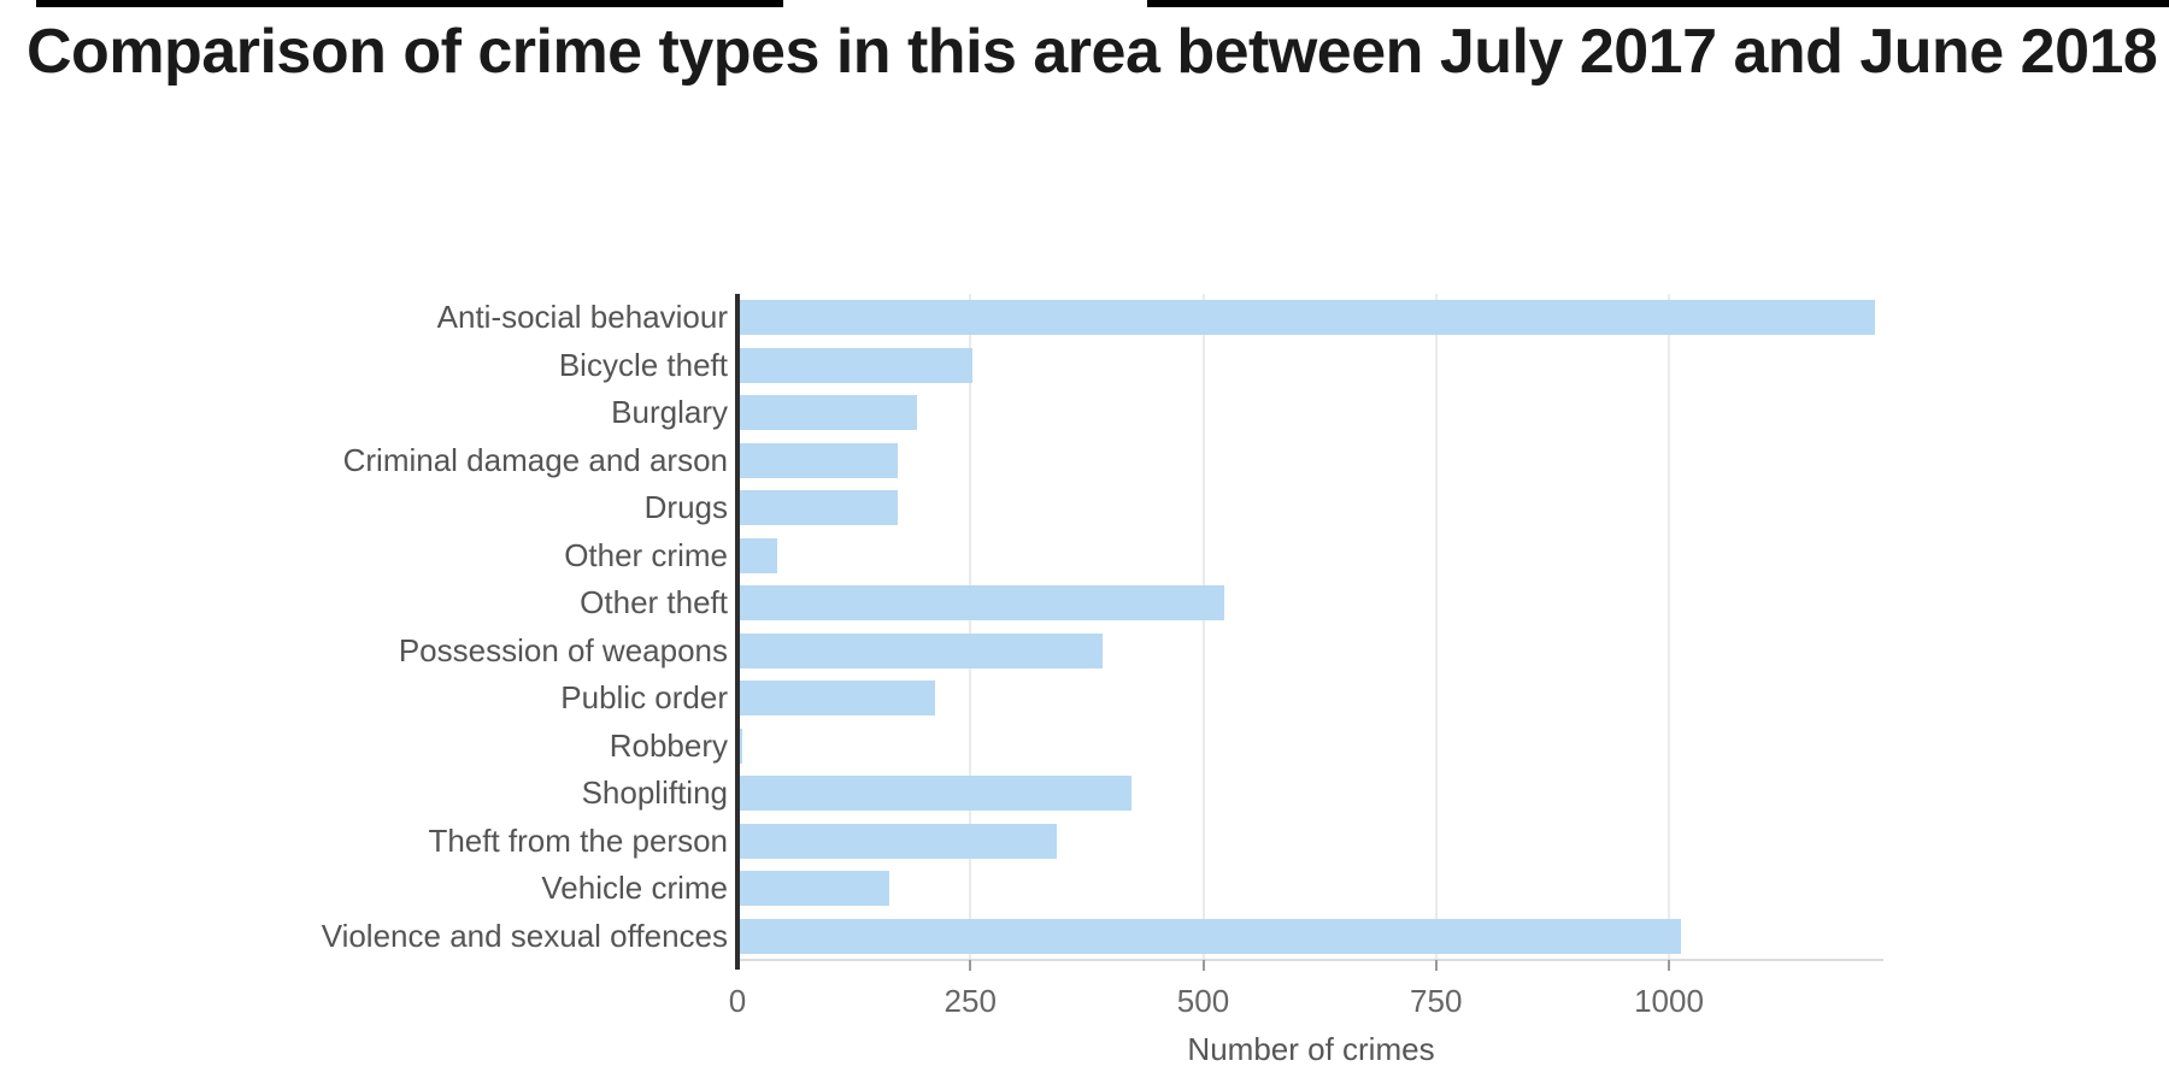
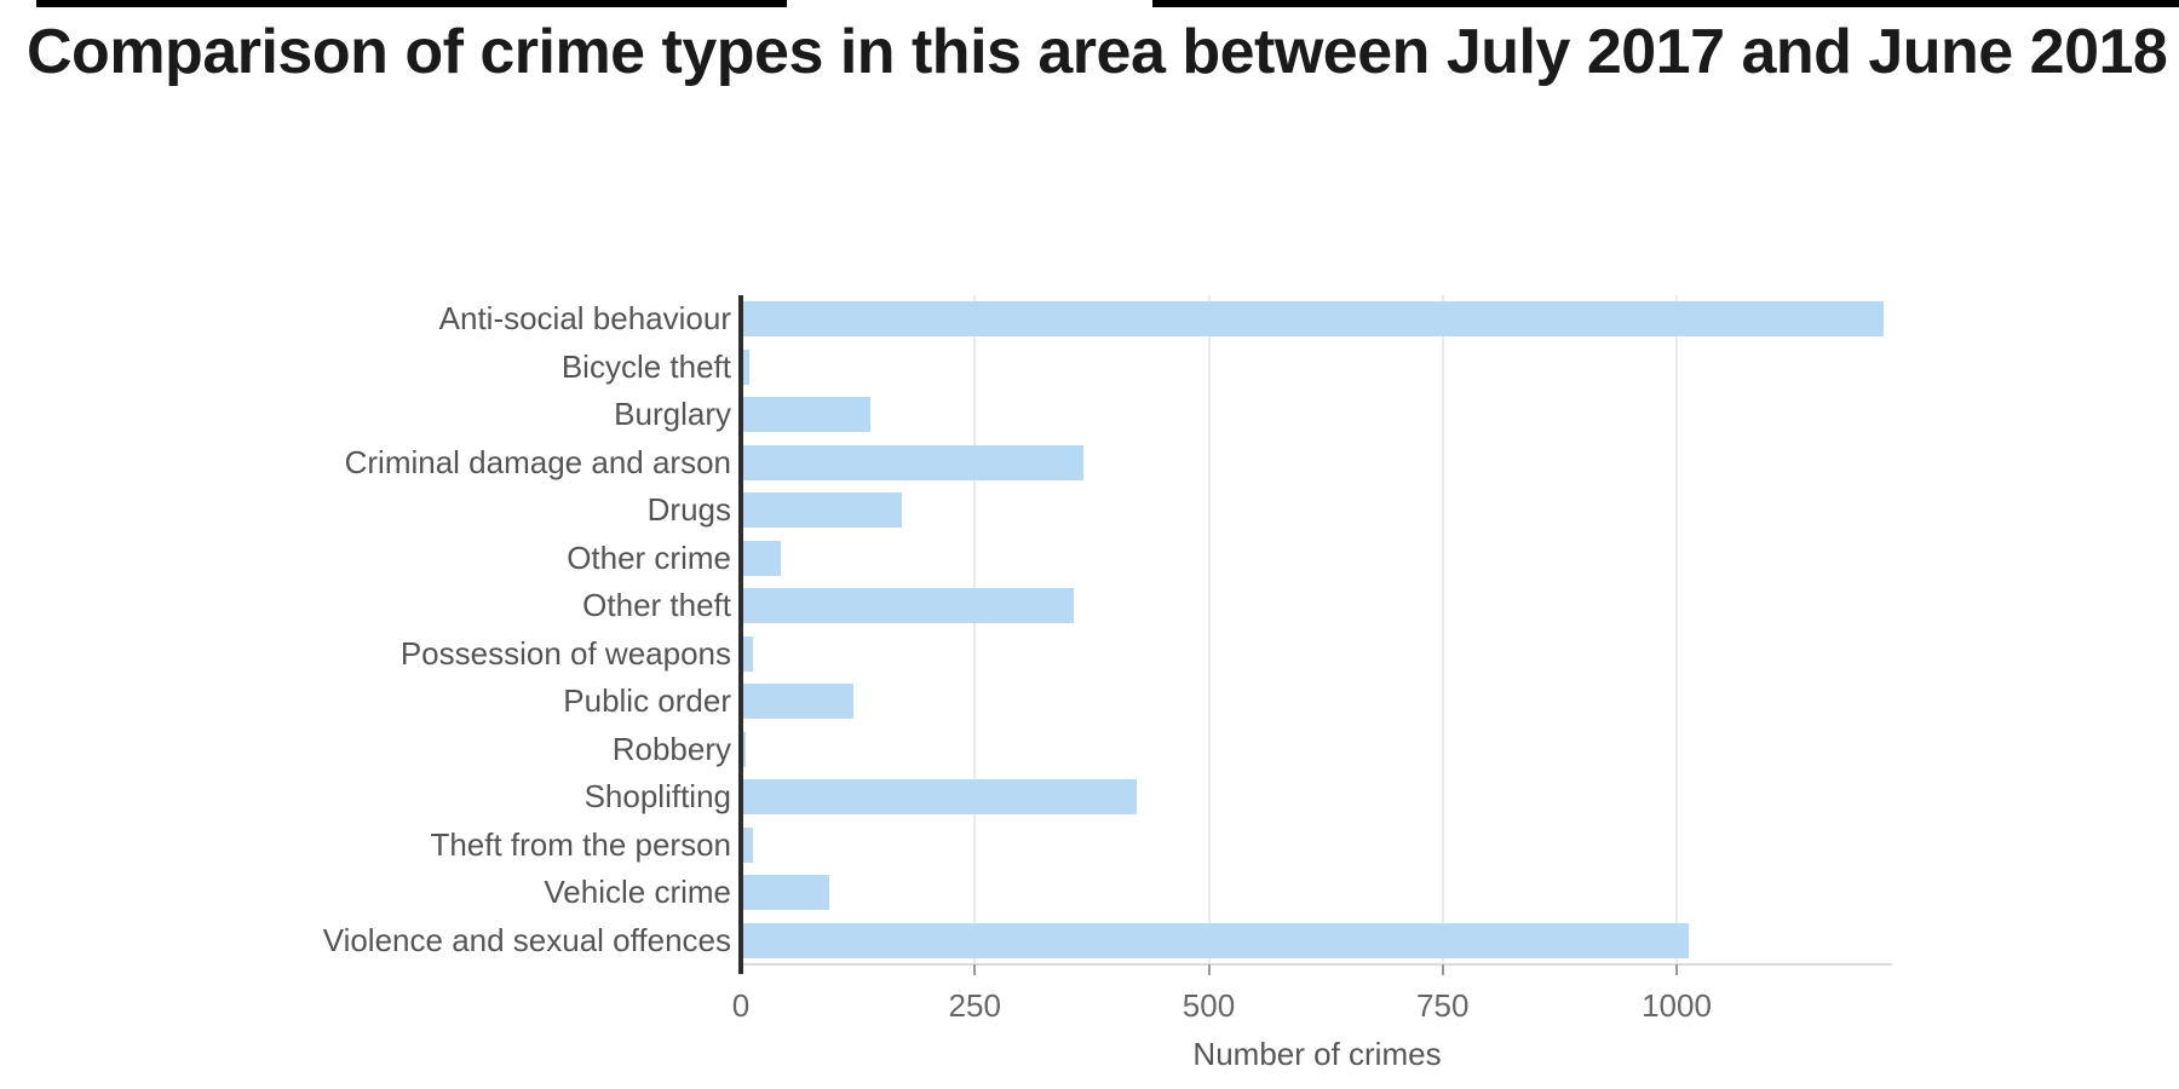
Bicycle theft: 250 -> 10
Burglary: 190 -> 140
Criminal damage and arson: 170 -> 360
Other theft: 520 -> 350
Possession of weapons: 390 -> 10
Public order: 210 -> 120
Theft from the person: 340 -> 10
Vehicle crime: 160 -> 90
